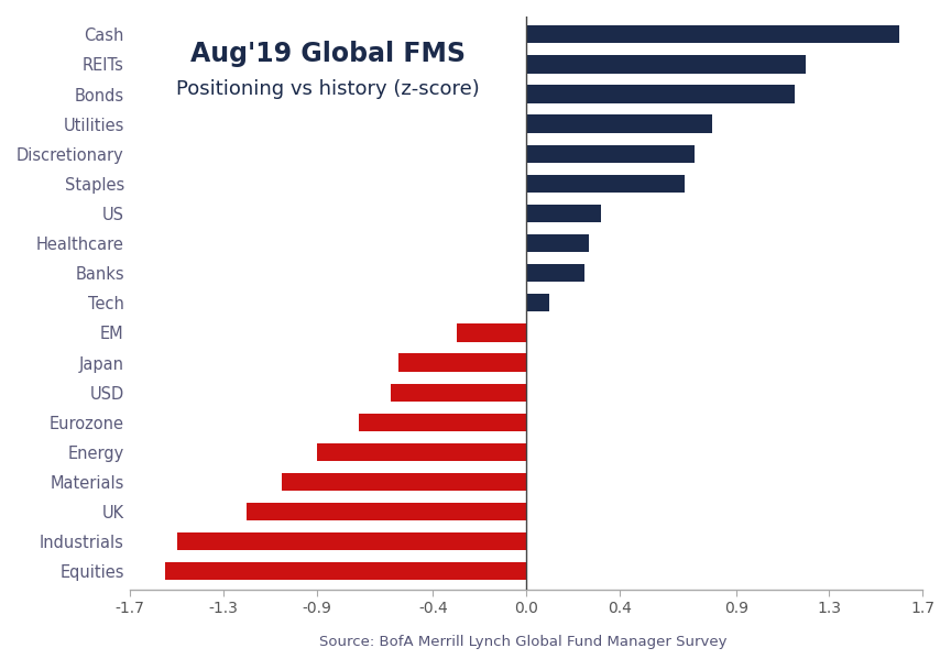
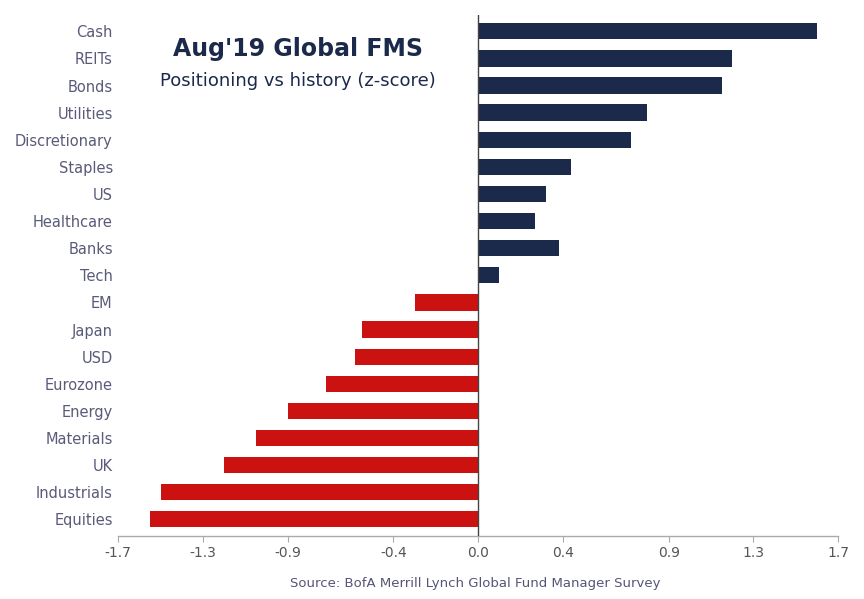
Staples: 0.68 -> 0.44
Banks: 0.25 -> 0.38
